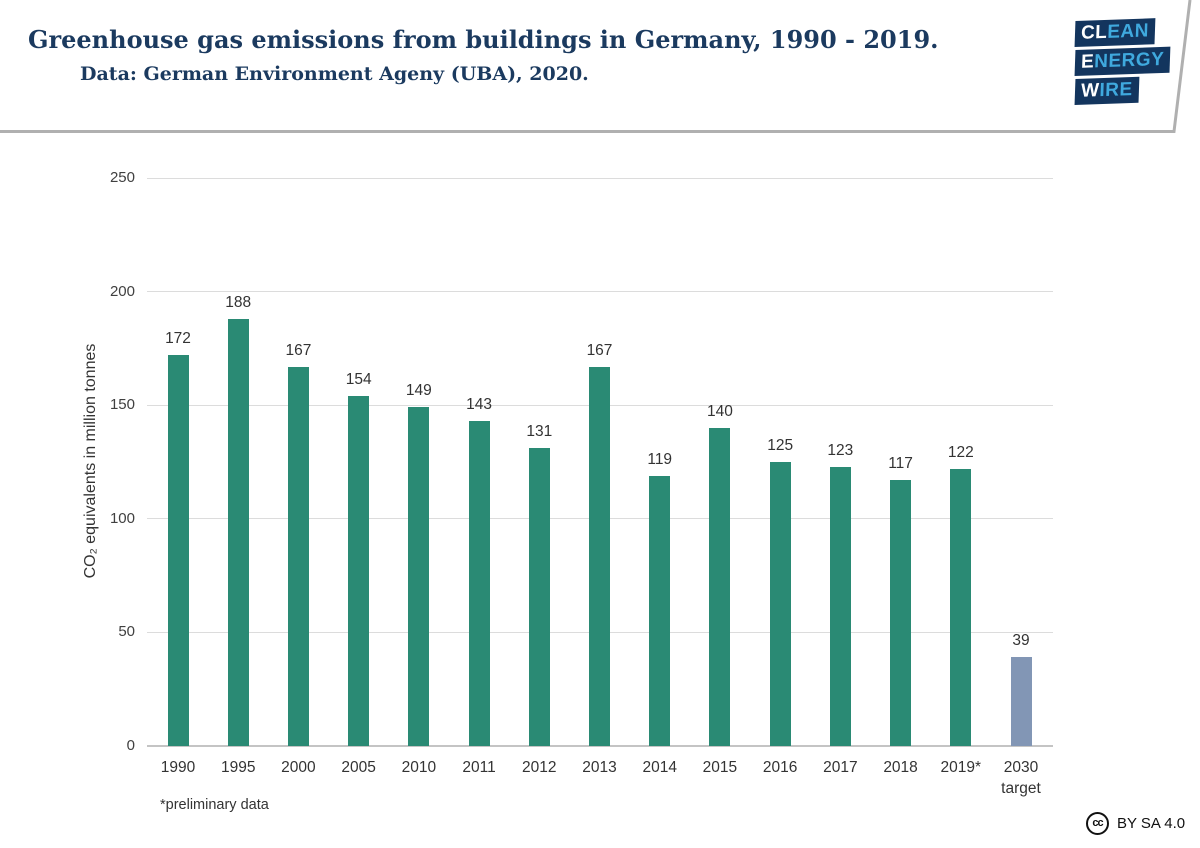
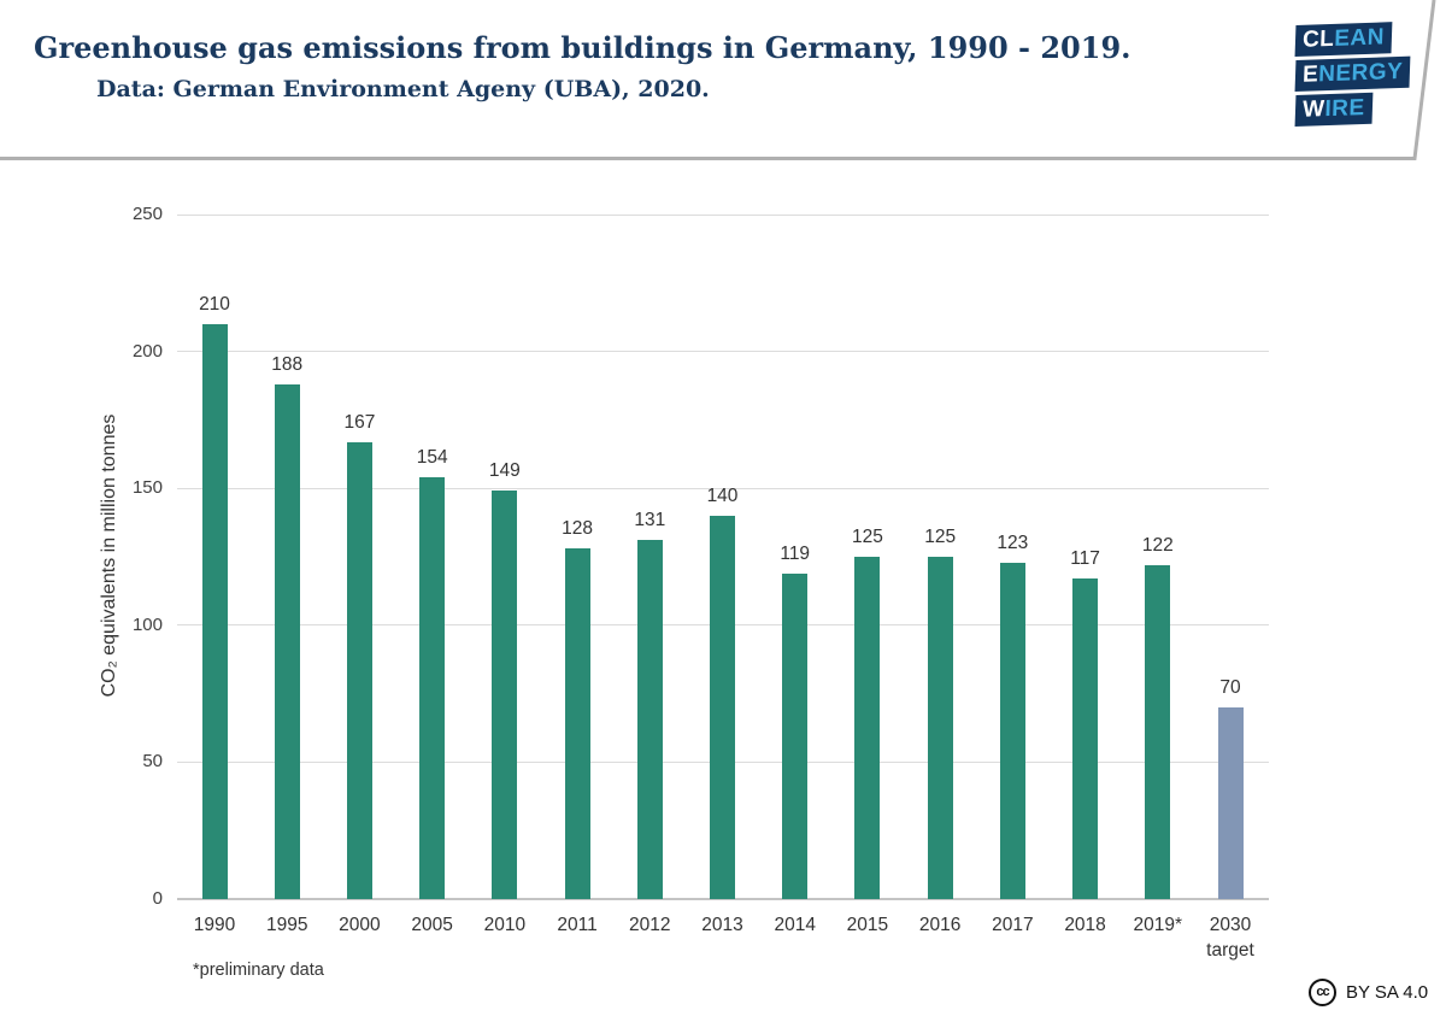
1990: 172 -> 210
2011: 143 -> 128
2013: 167 -> 140
2015: 140 -> 125
2030 target: 39 -> 70
